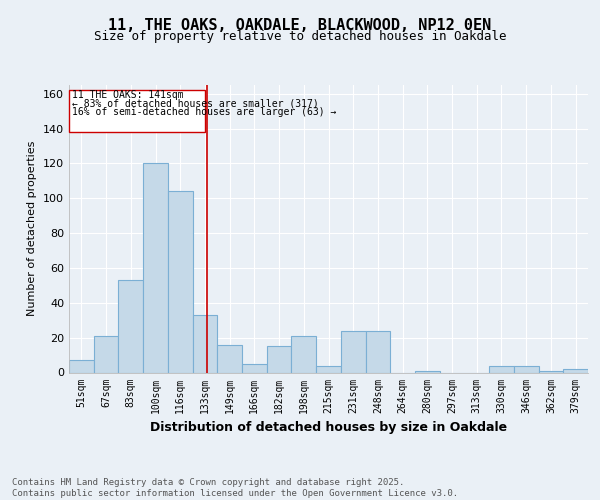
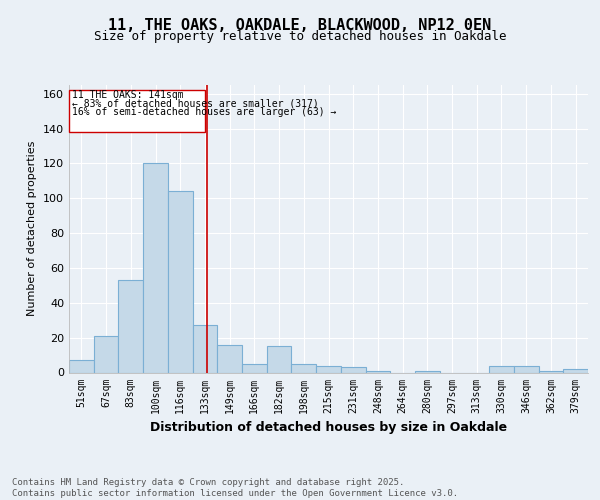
133sqm: 33 -> 27
198sqm: 21 -> 5
231sqm: 24 -> 3
248sqm: 24 -> 1
